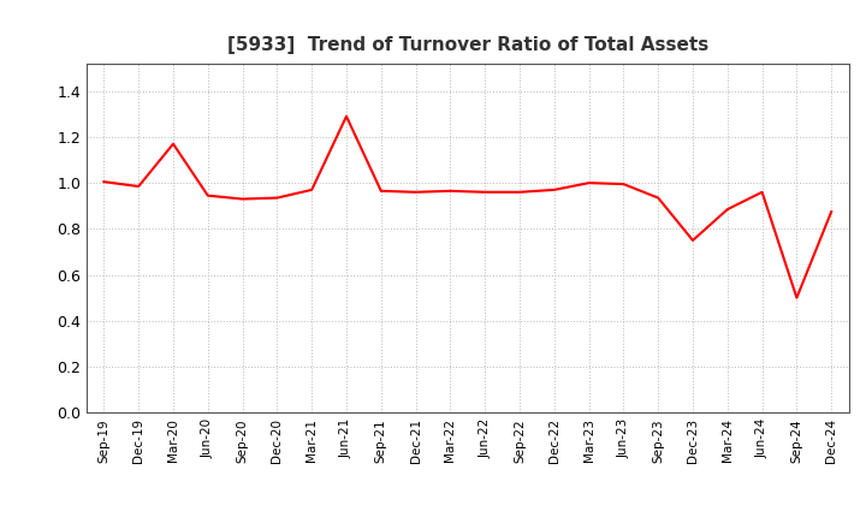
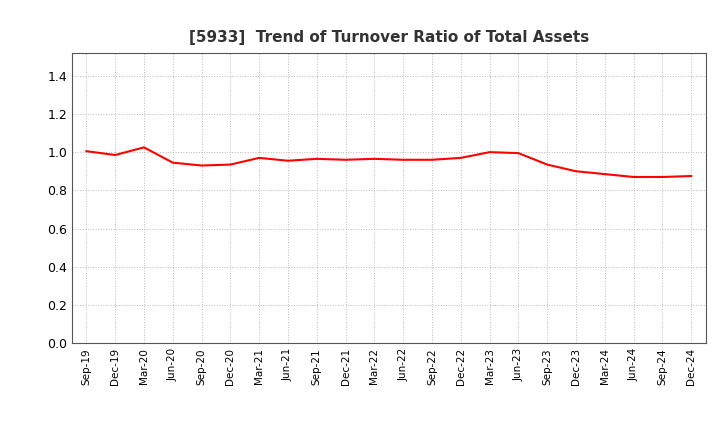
Mar-20: 1.17 -> 1.02
Jun-21: 1.29 -> 0.95
Dec-23: 0.75 -> 0.90
Jun-24: 0.96 -> 0.87
Sep-24: 0.50 -> 0.87
